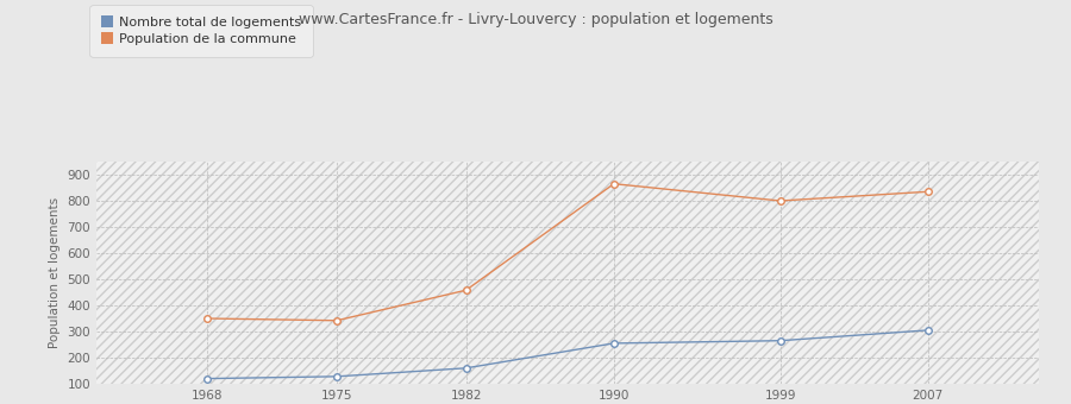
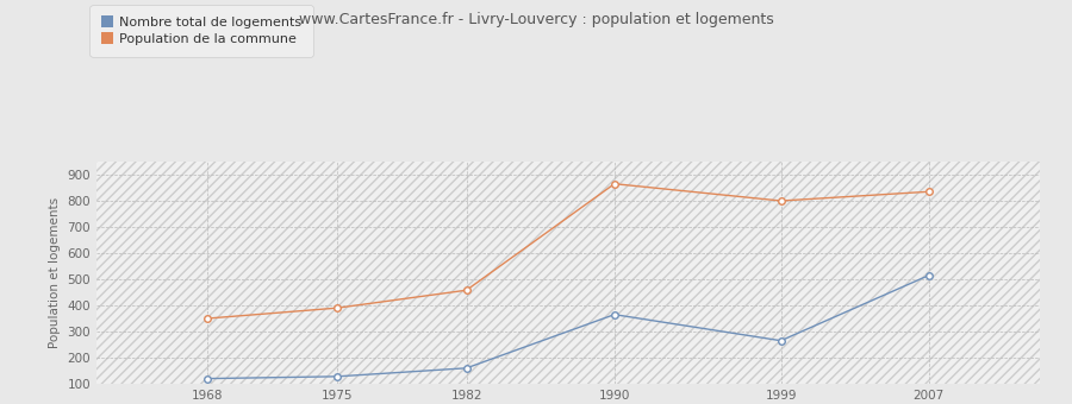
Population de la commune/1975: 342 -> 390
Nombre total de logements/1990: 255 -> 365
Nombre total de logements/2007: 305 -> 515
